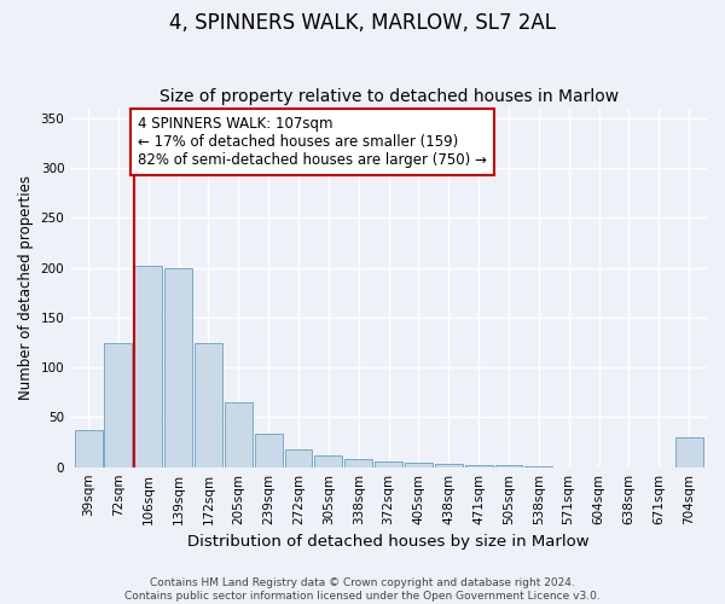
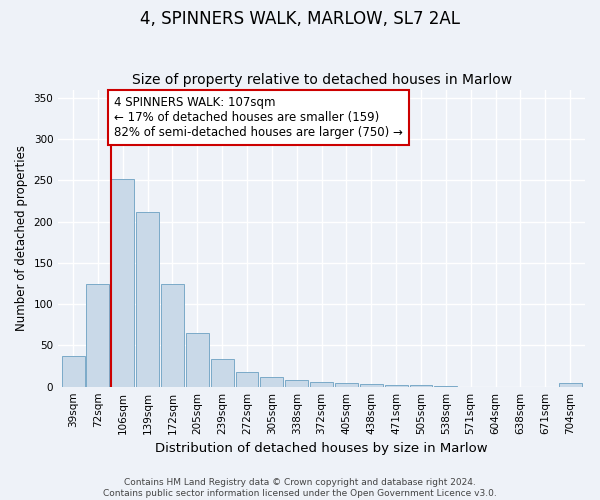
106sqm: 202 -> 252
139sqm: 200 -> 212
704sqm: 30 -> 5
